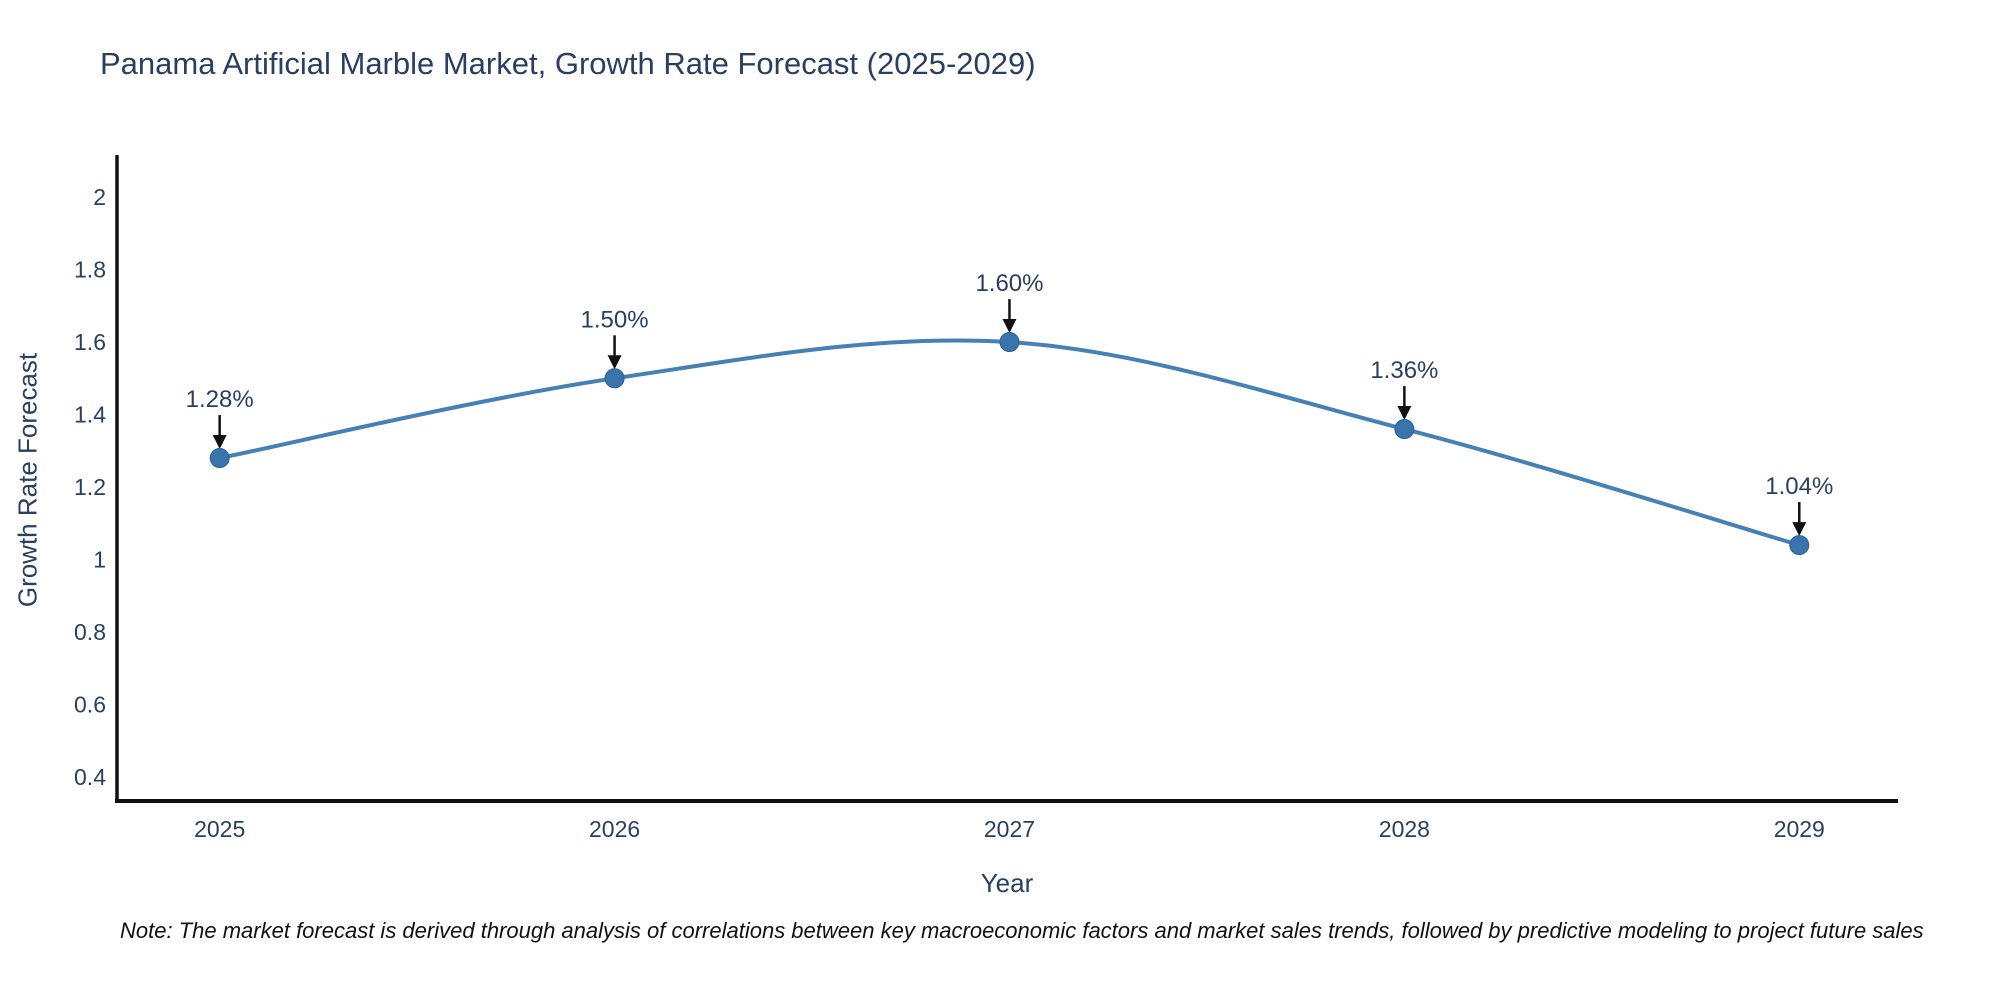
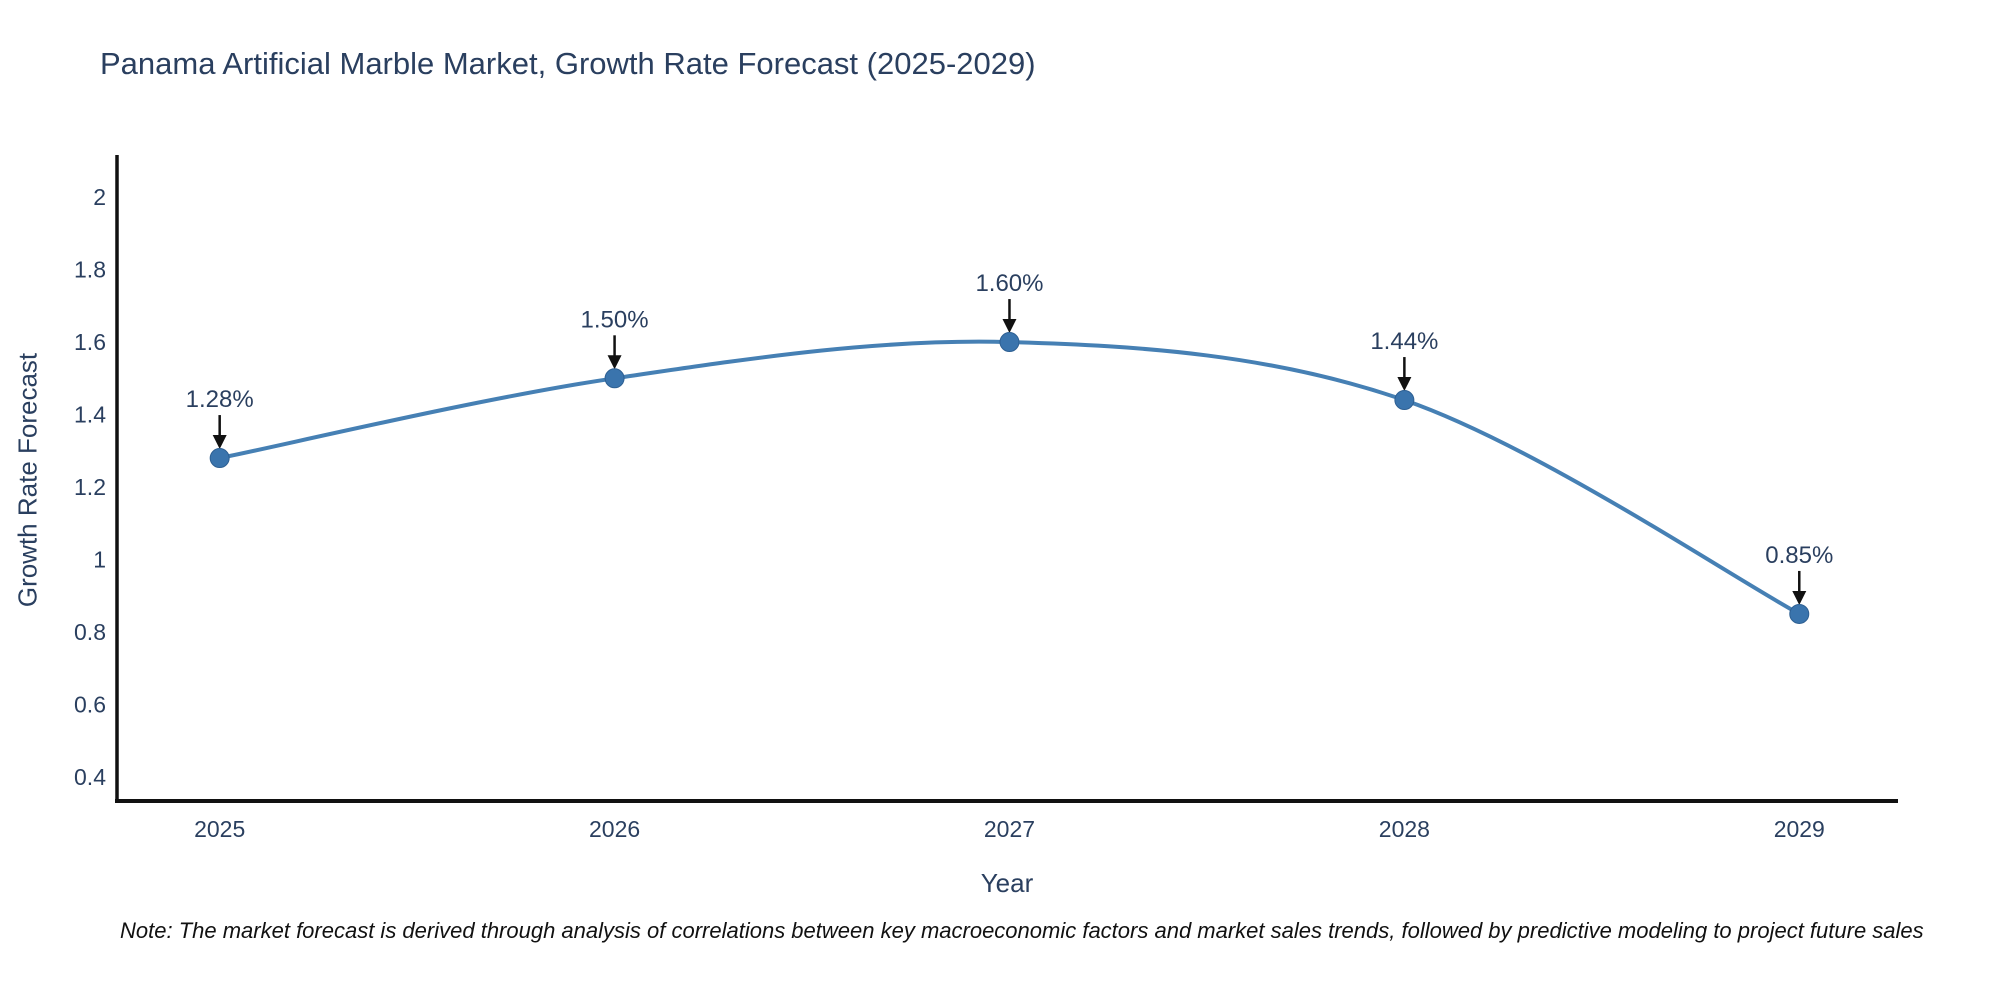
2028: 1.36% -> 1.44%
2029: 1.04% -> 0.85%
